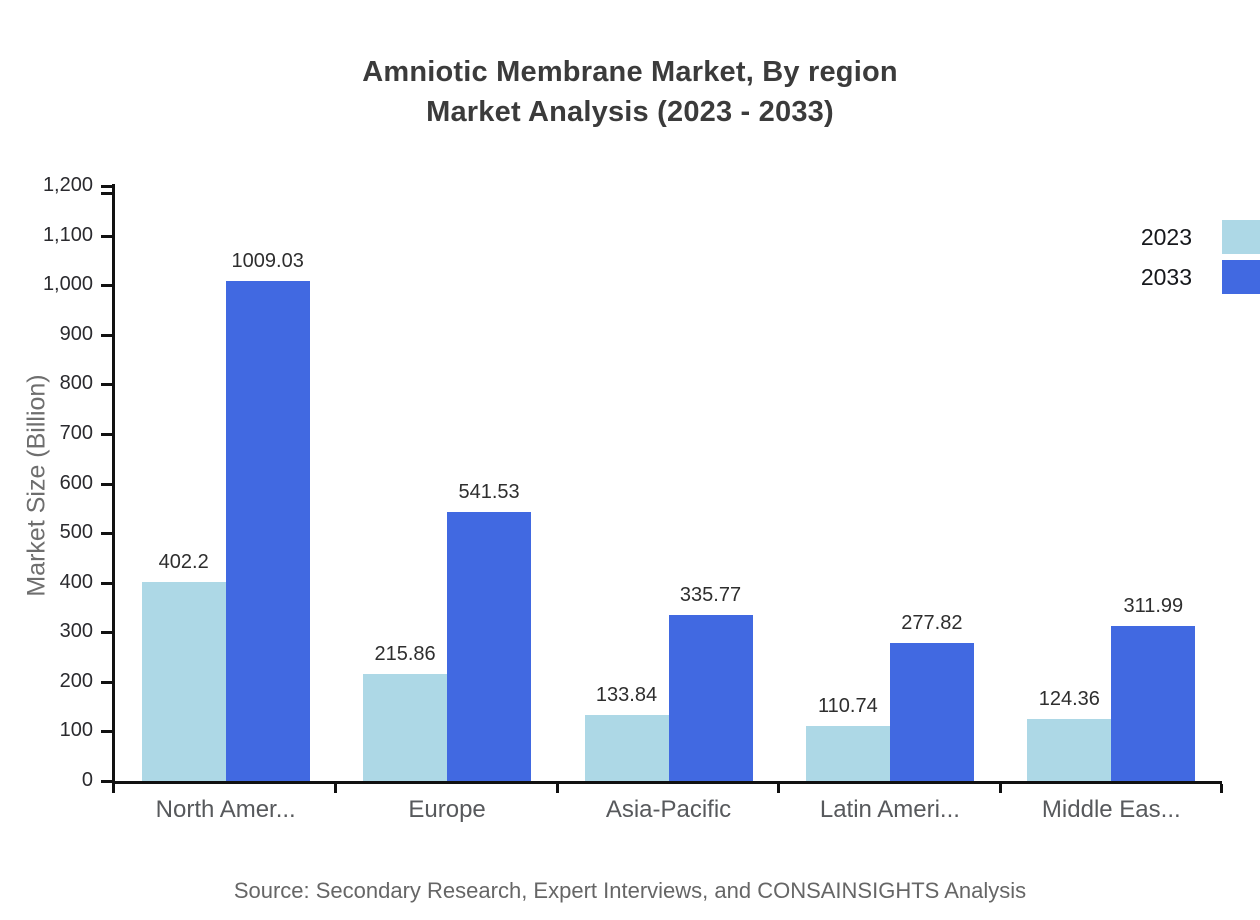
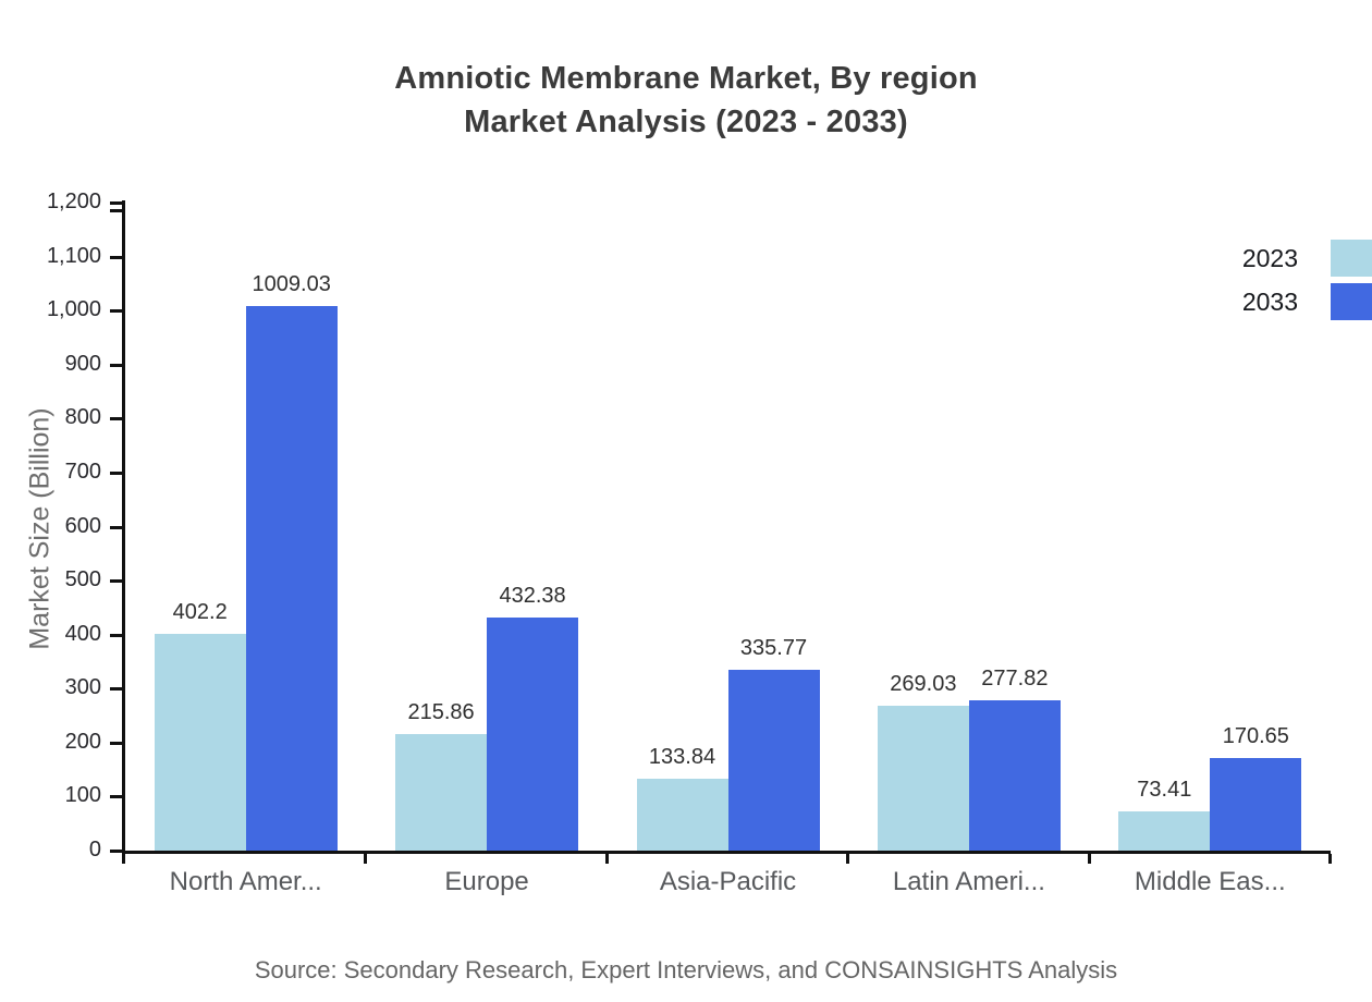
2033/Europe: 541.53 -> 432.38
2023/Latin Ameri...: 110.74 -> 269.03
2023/Middle Eas...: 124.36 -> 73.41
2033/Middle Eas...: 311.99 -> 170.65
